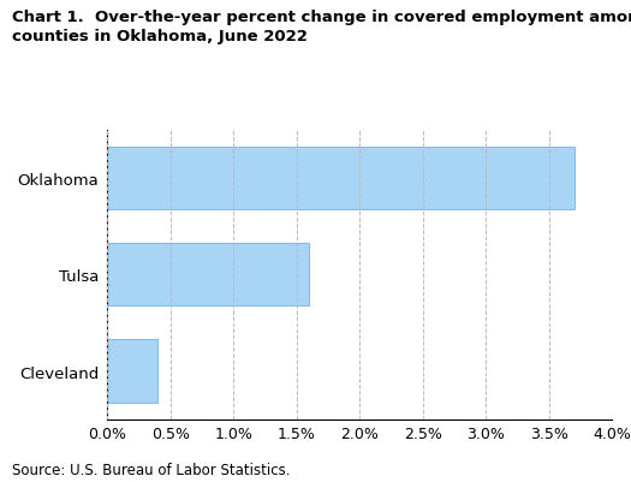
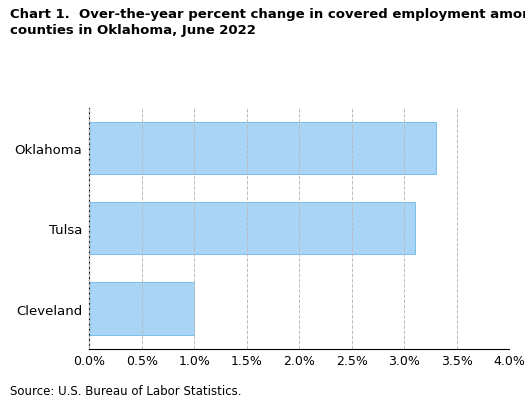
Oklahoma: 3.7% -> 3.3%
Tulsa: 1.6% -> 3.1%
Cleveland: 0.4% -> 1.0%
